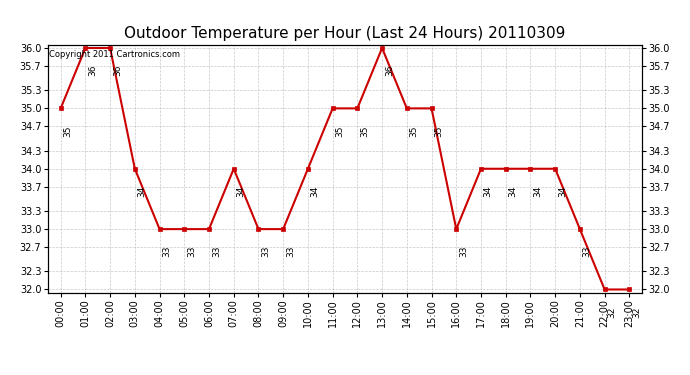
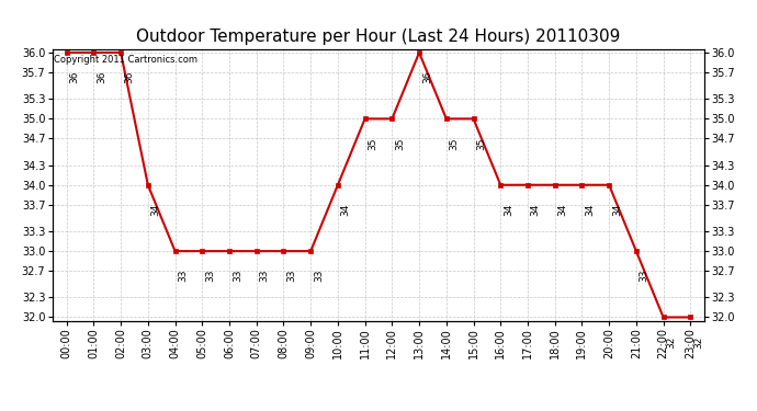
00:00: 35 -> 36
07:00: 34 -> 33
16:00: 33 -> 34
